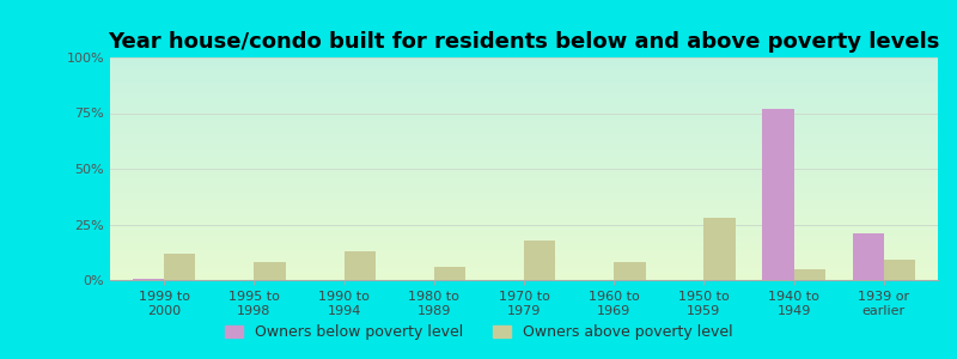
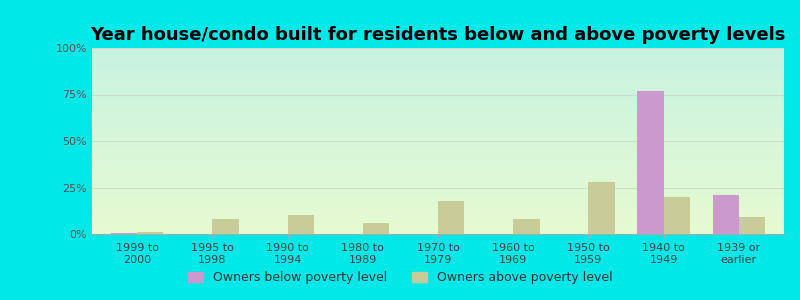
Owners above poverty level/1999 to 2000: 12% -> 1%
Owners above poverty level/1990 to 1994: 13% -> 10%
Owners above poverty level/1940 to 1949: 5% -> 20%
